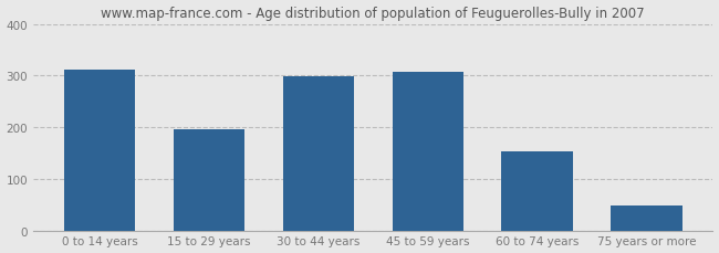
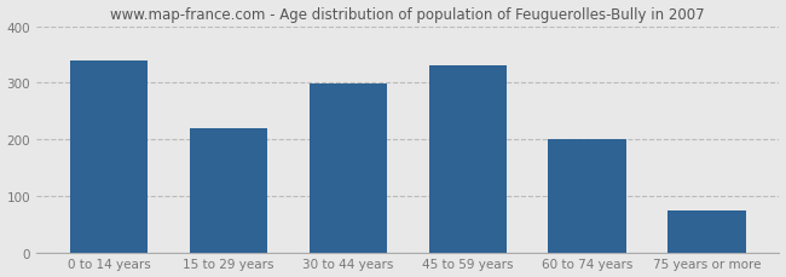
0 to 14 years: 312 -> 340
15 to 29 years: 196 -> 220
45 to 59 years: 307 -> 330
60 to 74 years: 152 -> 200
75 years or more: 49 -> 75
